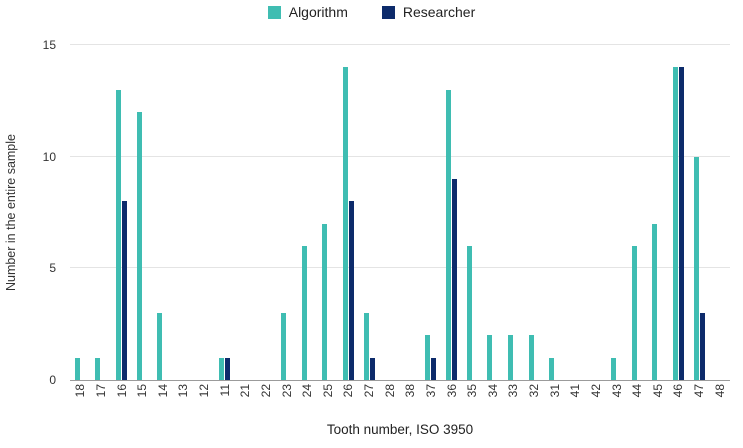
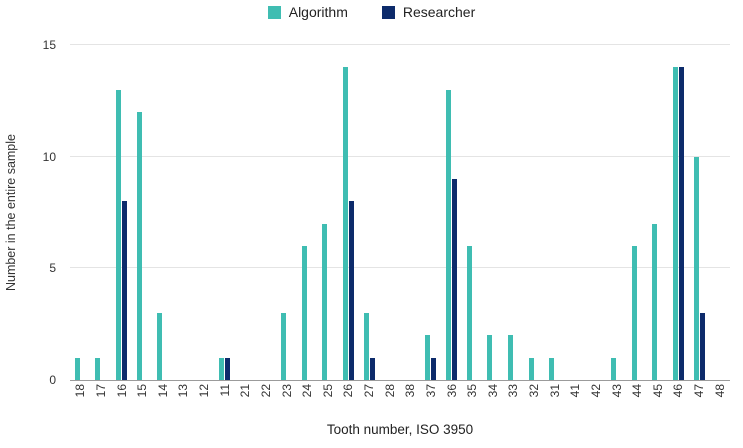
Algorithm/32: 2 -> 1
